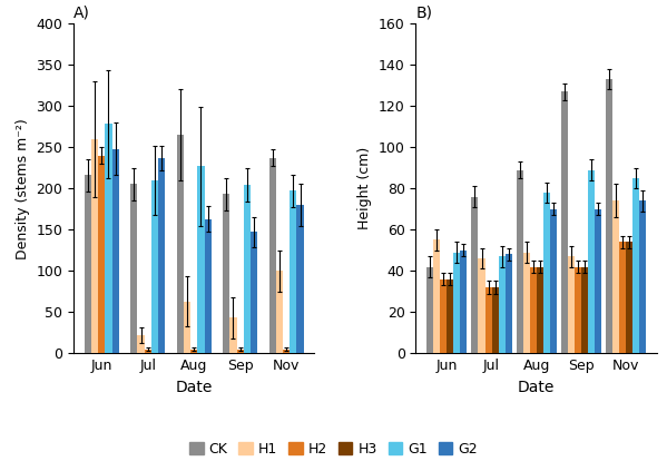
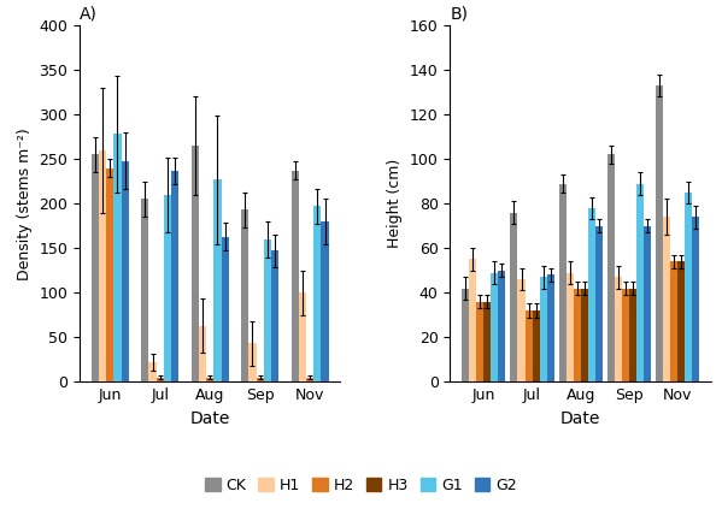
A)/CK/Jun: 216 -> 255
A)/G1/Sep: 204 -> 160
B)/CK/Sep: 127 -> 102
